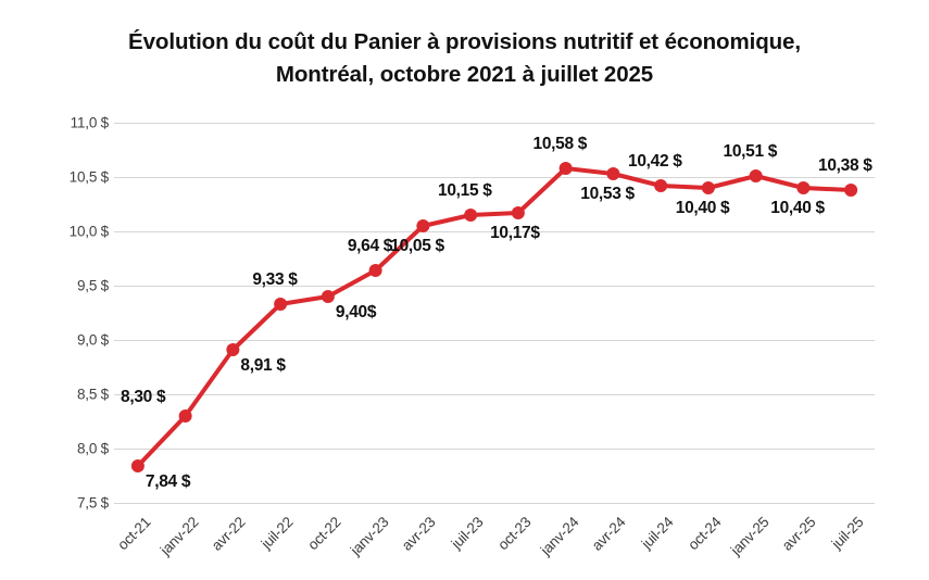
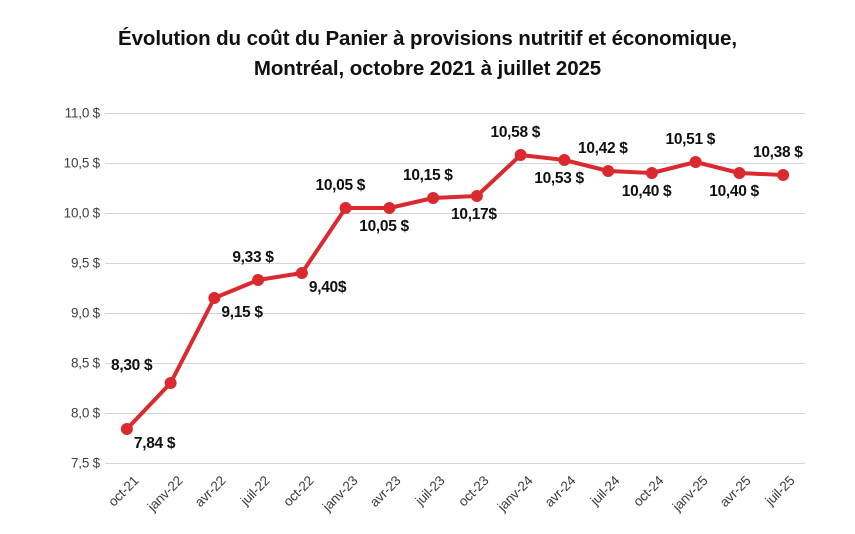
avr-22: 8,91 -> 9,15
janv-23: 9,64 -> 10,05
